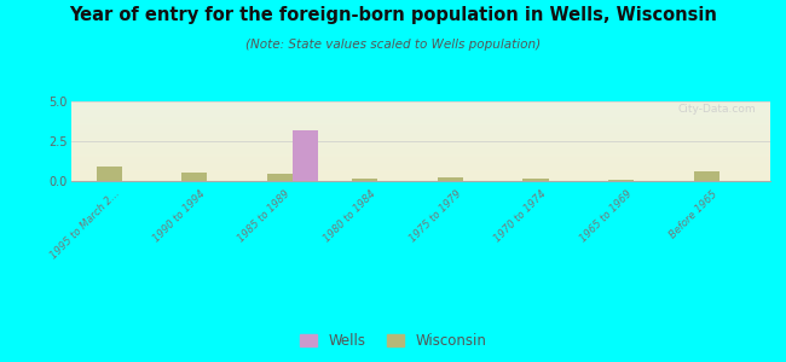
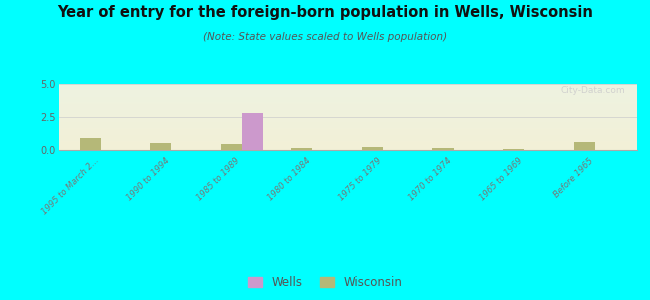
Wells/1985 to 1989: 3.2 -> 2.8
